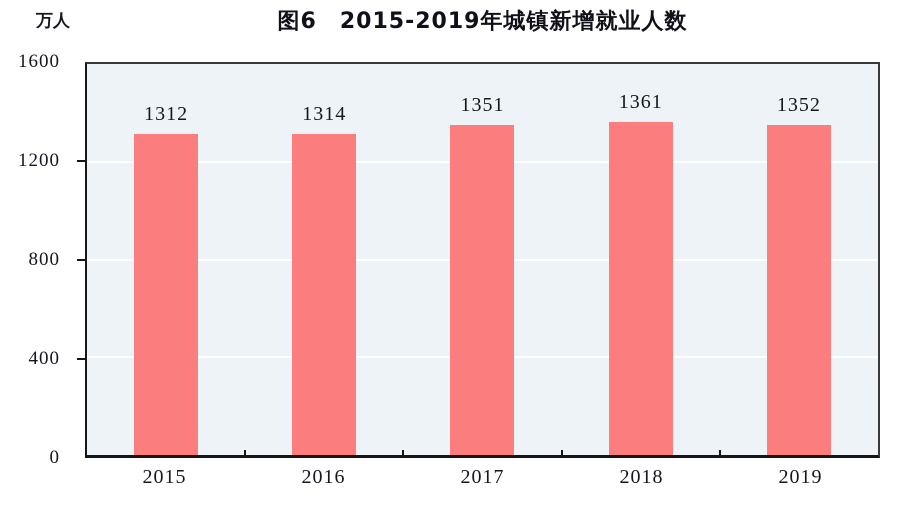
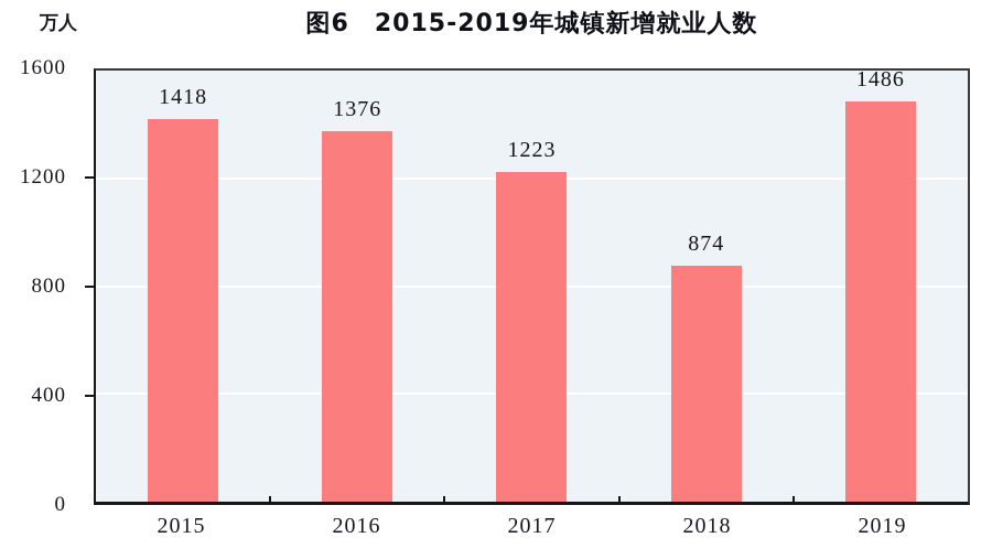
2015: 1312 -> 1418
2016: 1314 -> 1376
2017: 1351 -> 1223
2018: 1361 -> 874
2019: 1352 -> 1486
